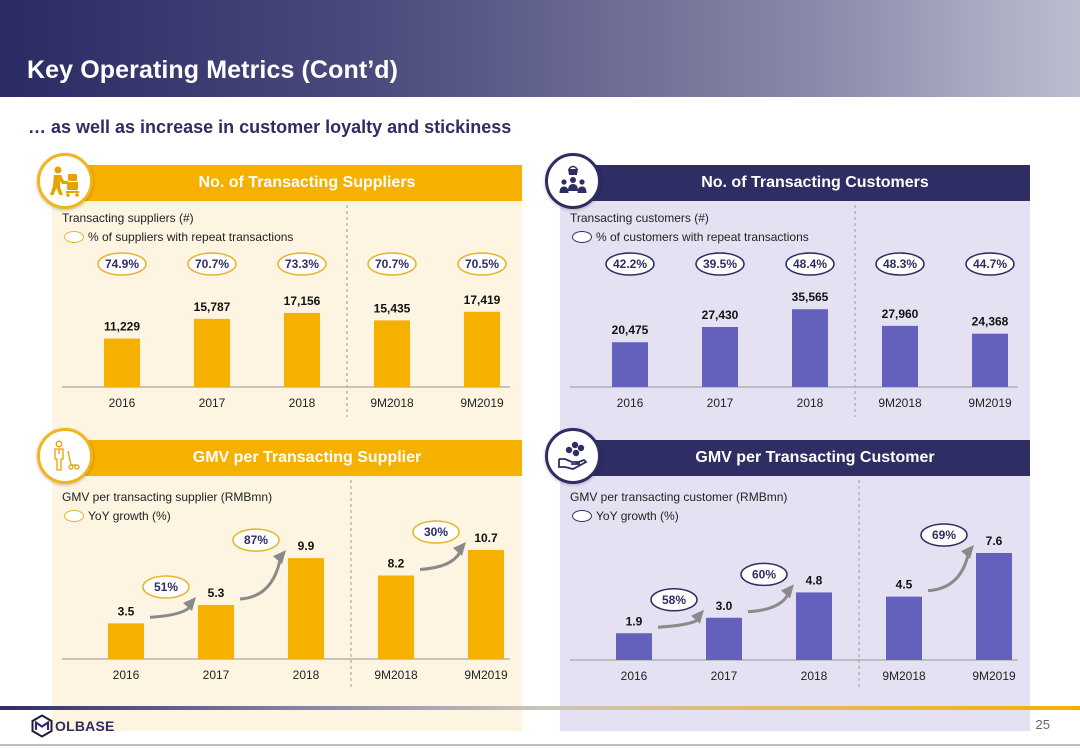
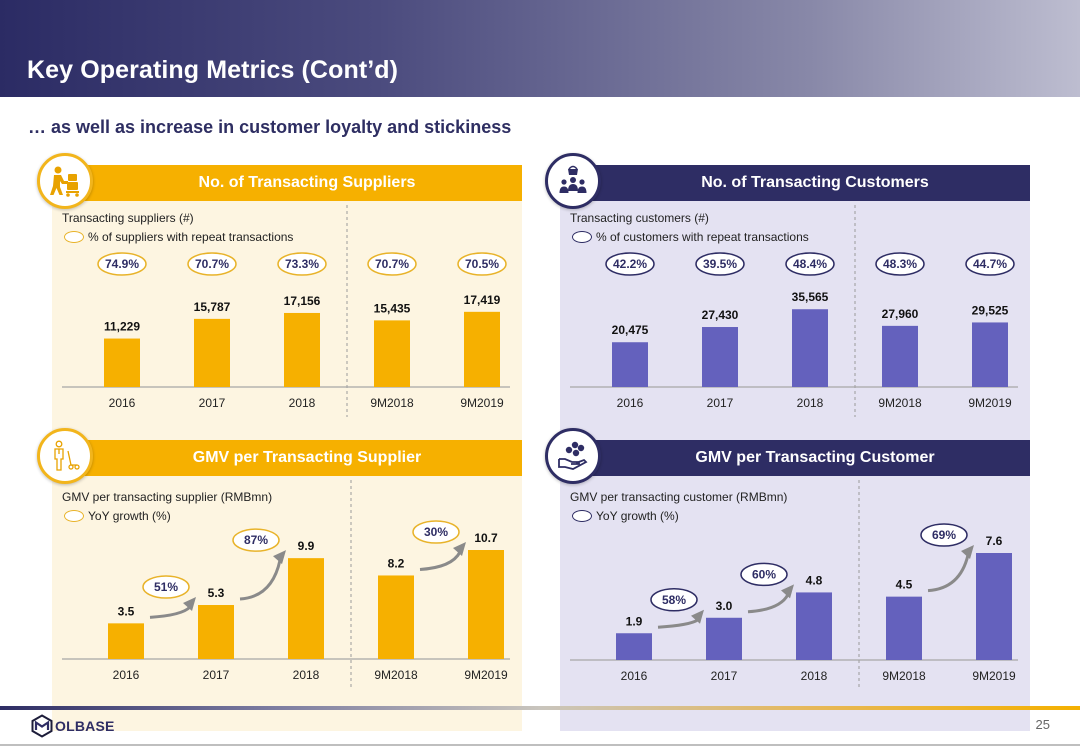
No. of Transacting Customers/9M2019: 24,368 -> 29,525
